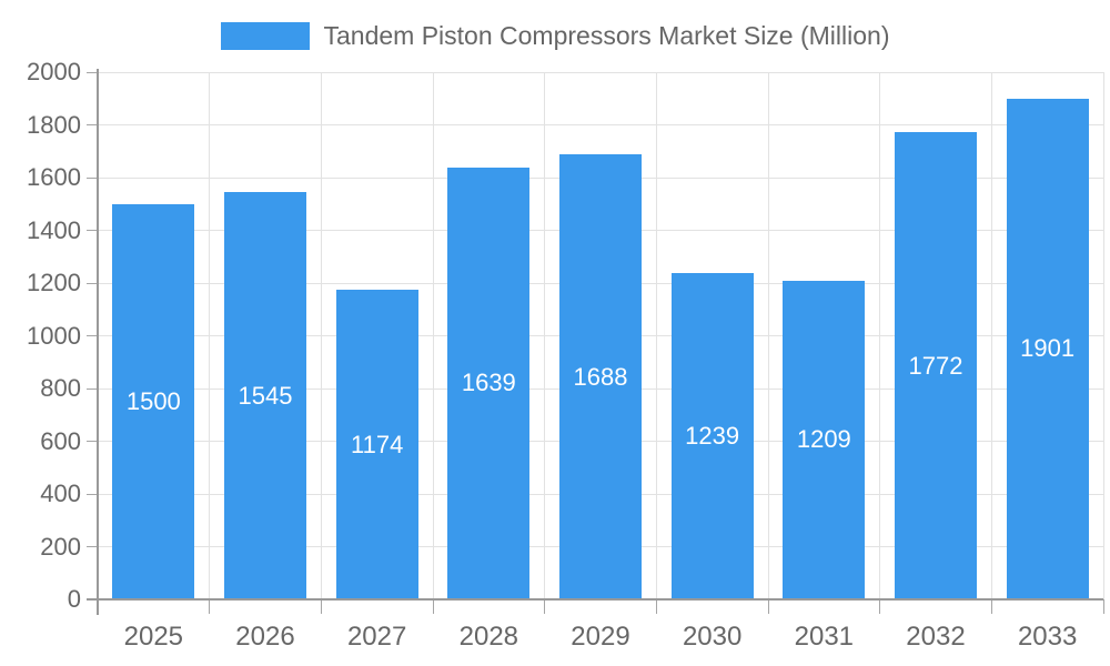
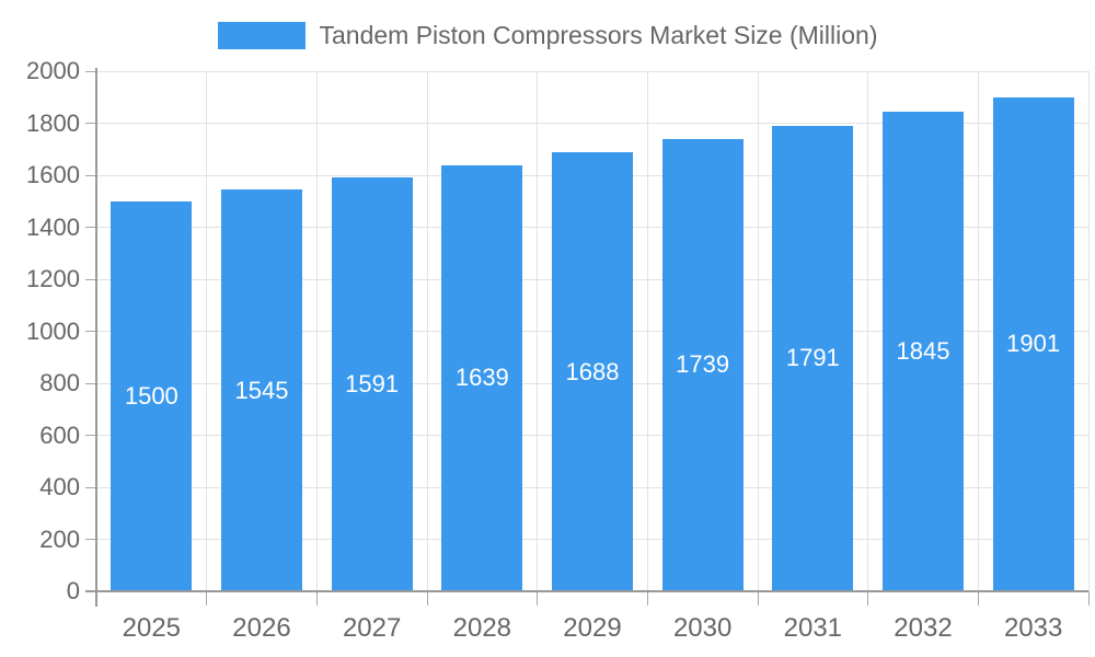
2027: 1174 -> 1591
2030: 1239 -> 1739
2031: 1209 -> 1791
2032: 1772 -> 1845
